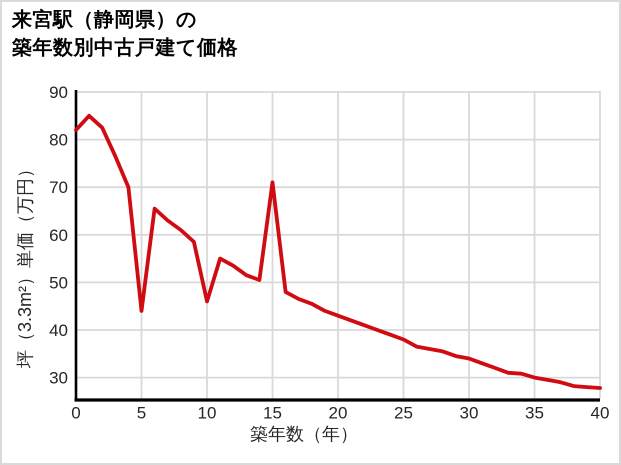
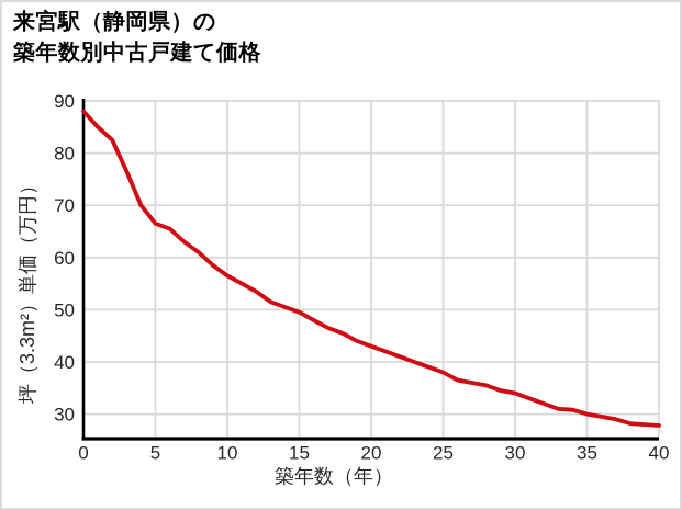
0: 82 -> 88
5: 44 -> 66
10: 46 -> 56
15: 71 -> 50
